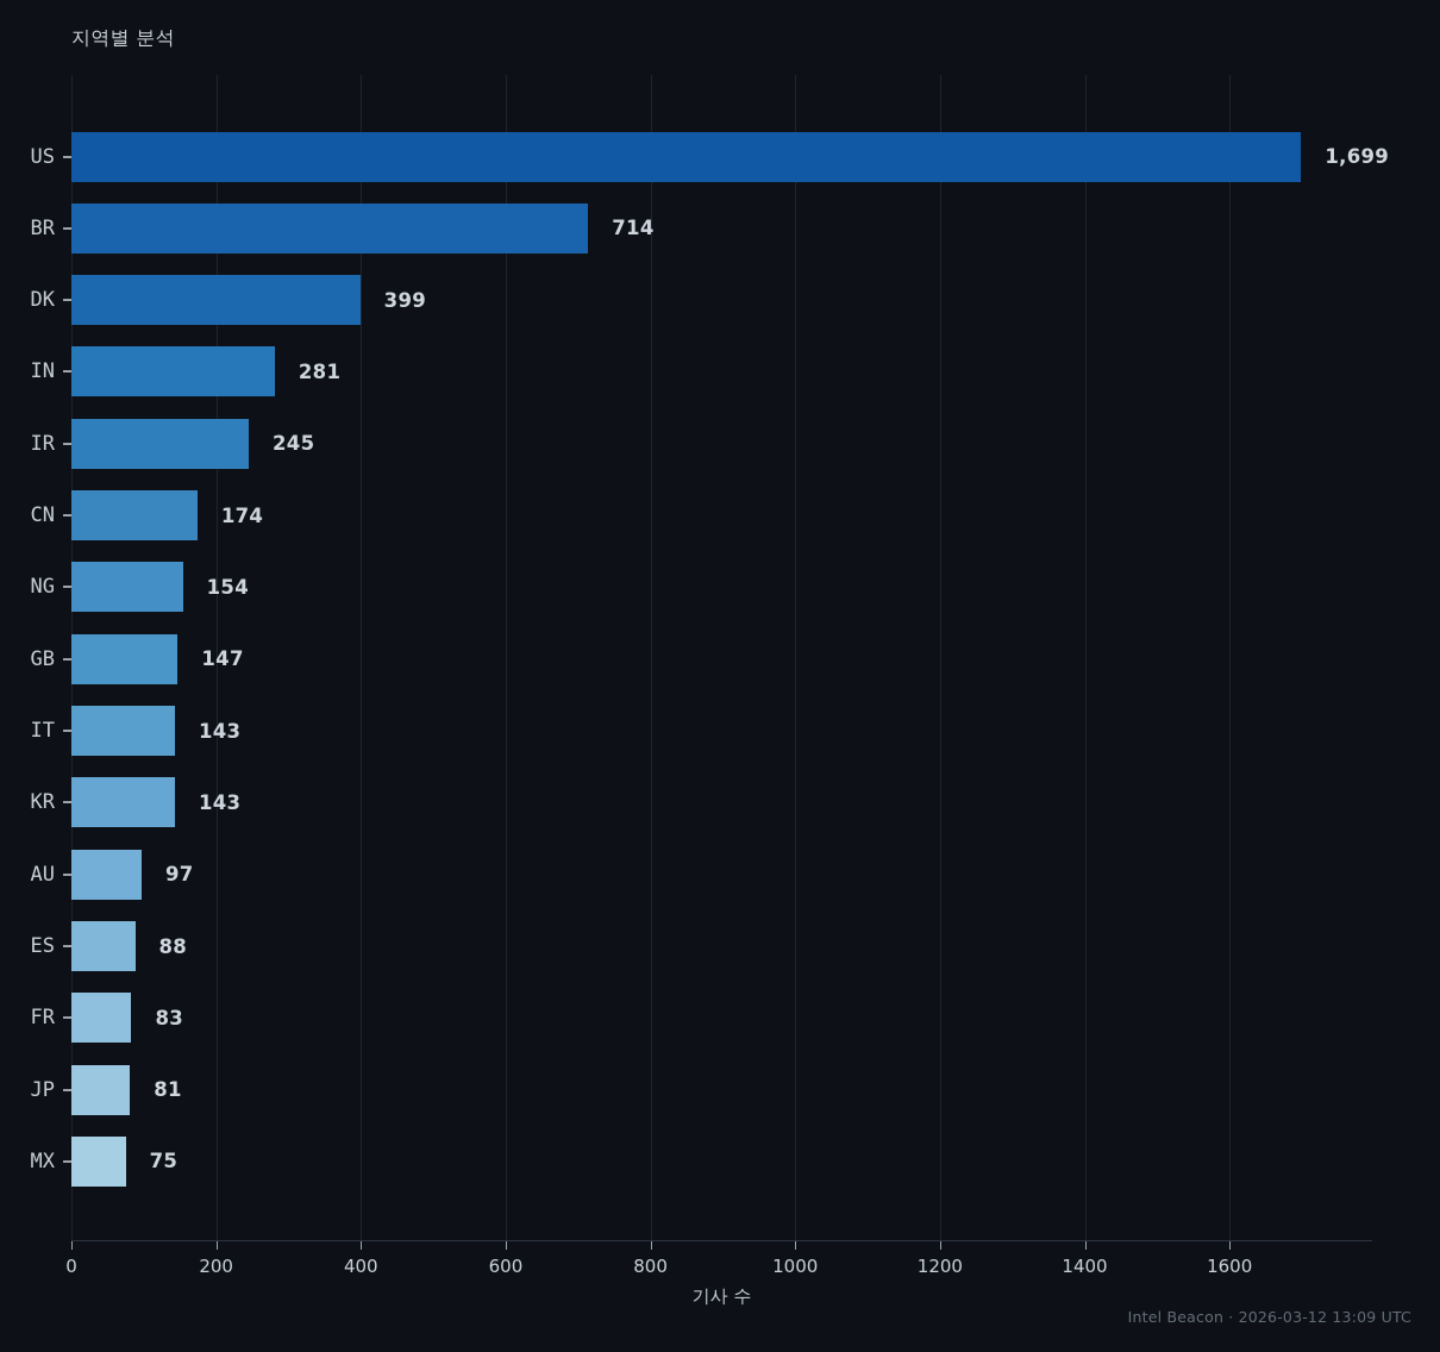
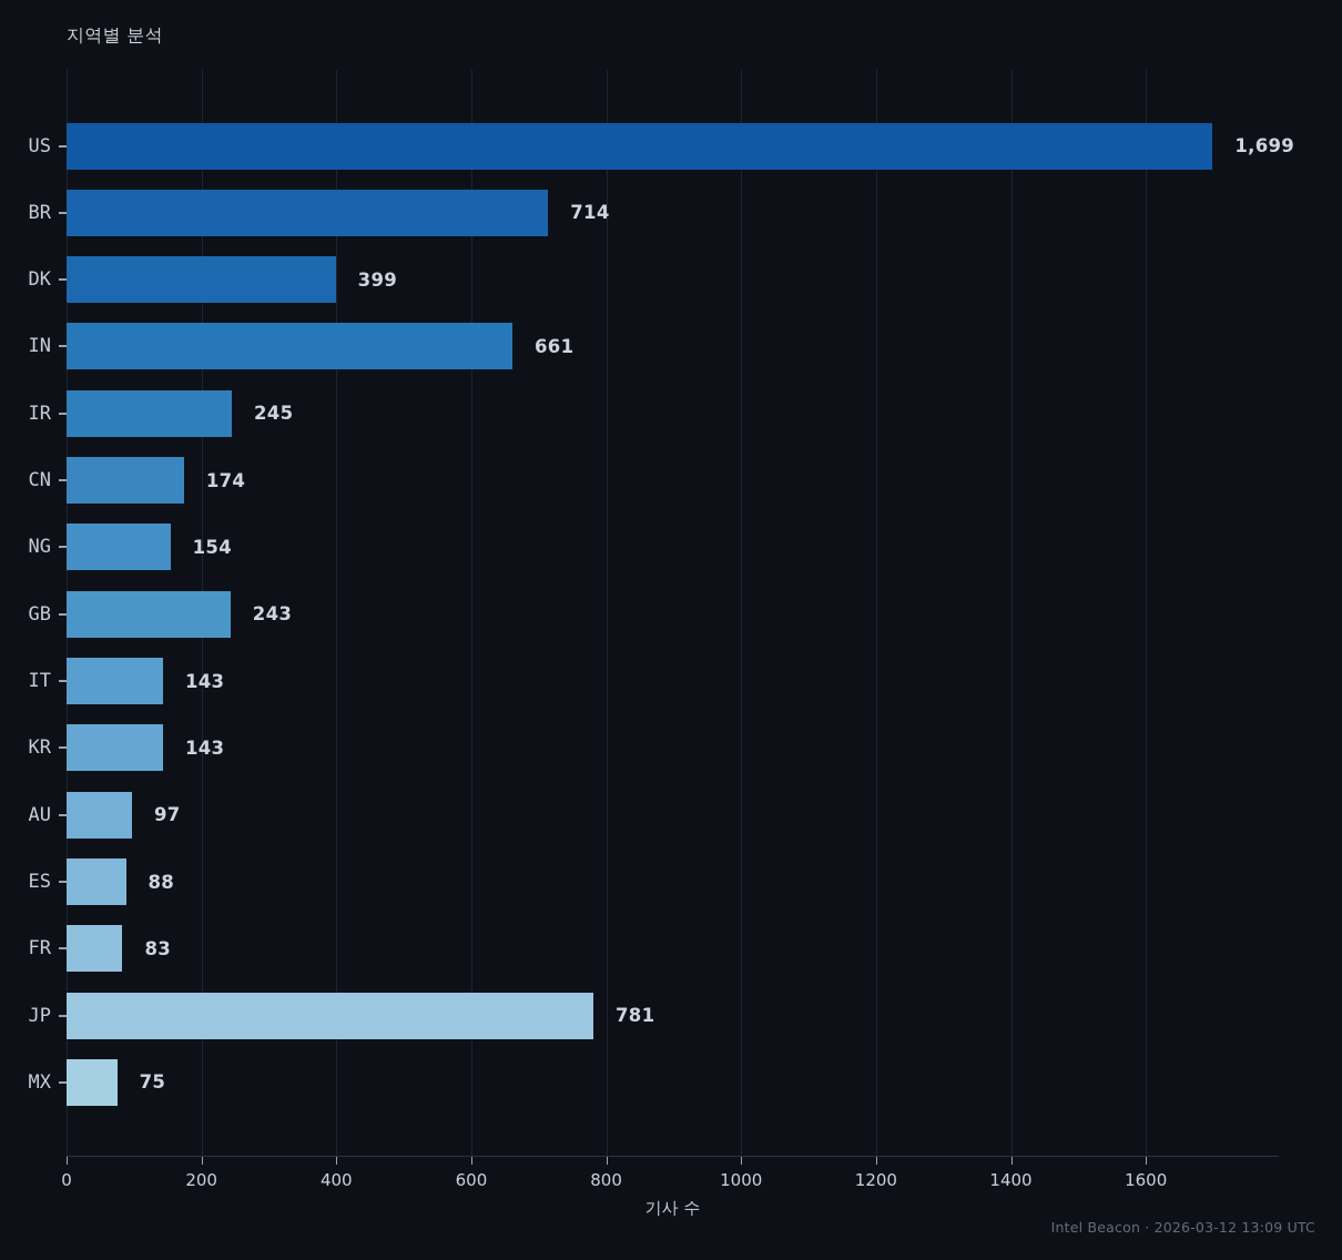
IN: 281 -> 661
GB: 147 -> 243
JP: 81 -> 781
